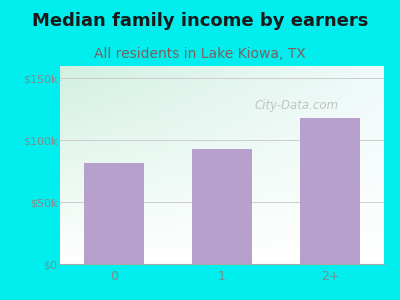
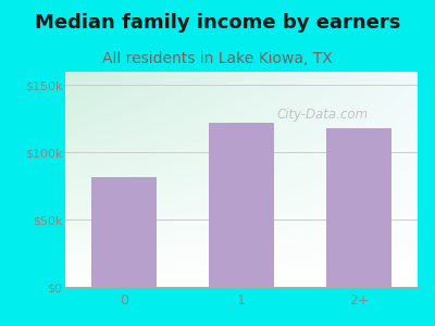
1: $93k -> $122k
